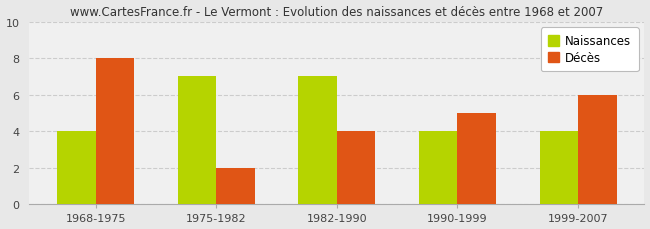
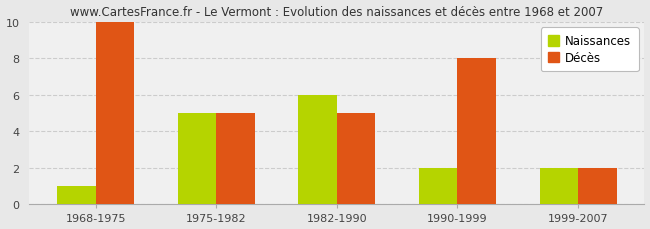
Naissances/1968-1975: 4 -> 1
Décès/1968-1975: 8 -> 10
Naissances/1975-1982: 7 -> 5
Décès/1975-1982: 2 -> 5
Naissances/1982-1990: 7 -> 6
Décès/1982-1990: 4 -> 5
Naissances/1990-1999: 4 -> 2
Décès/1990-1999: 5 -> 8
Naissances/1999-2007: 4 -> 2
Décès/1999-2007: 6 -> 2
